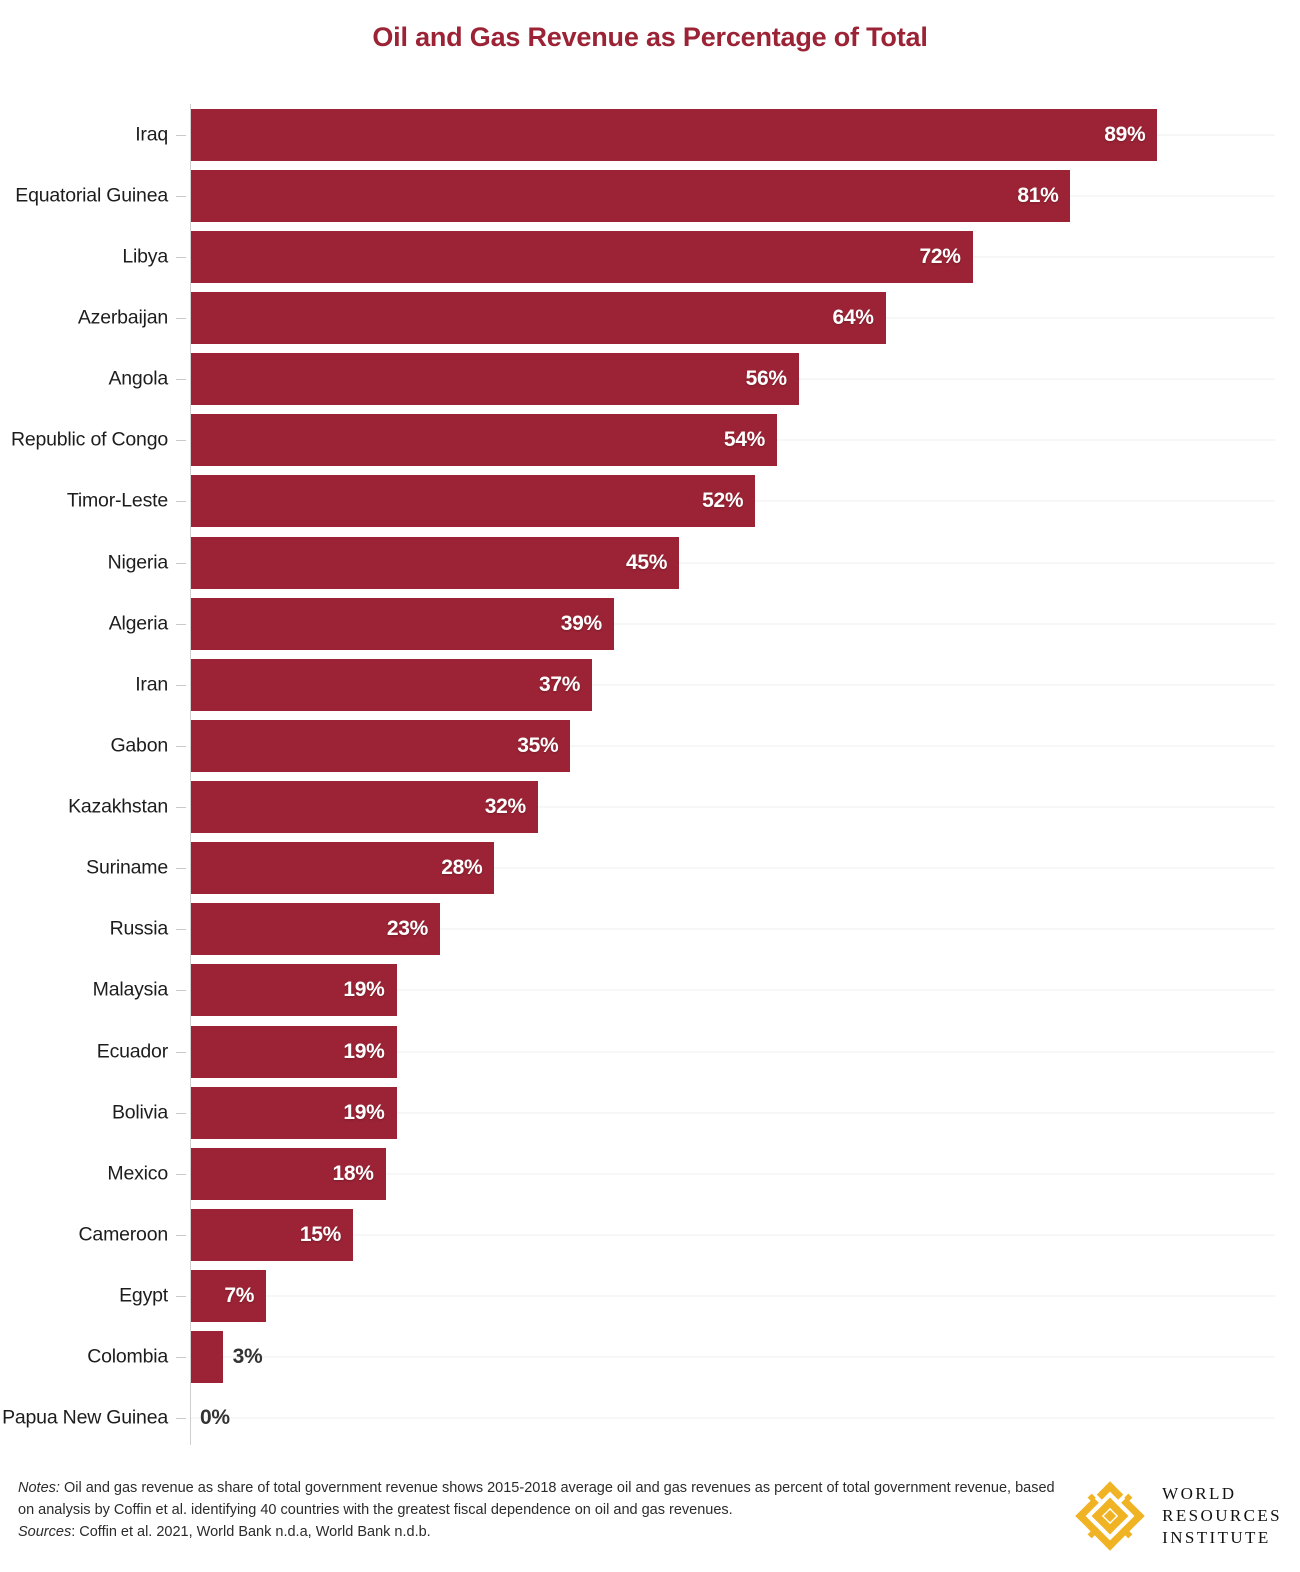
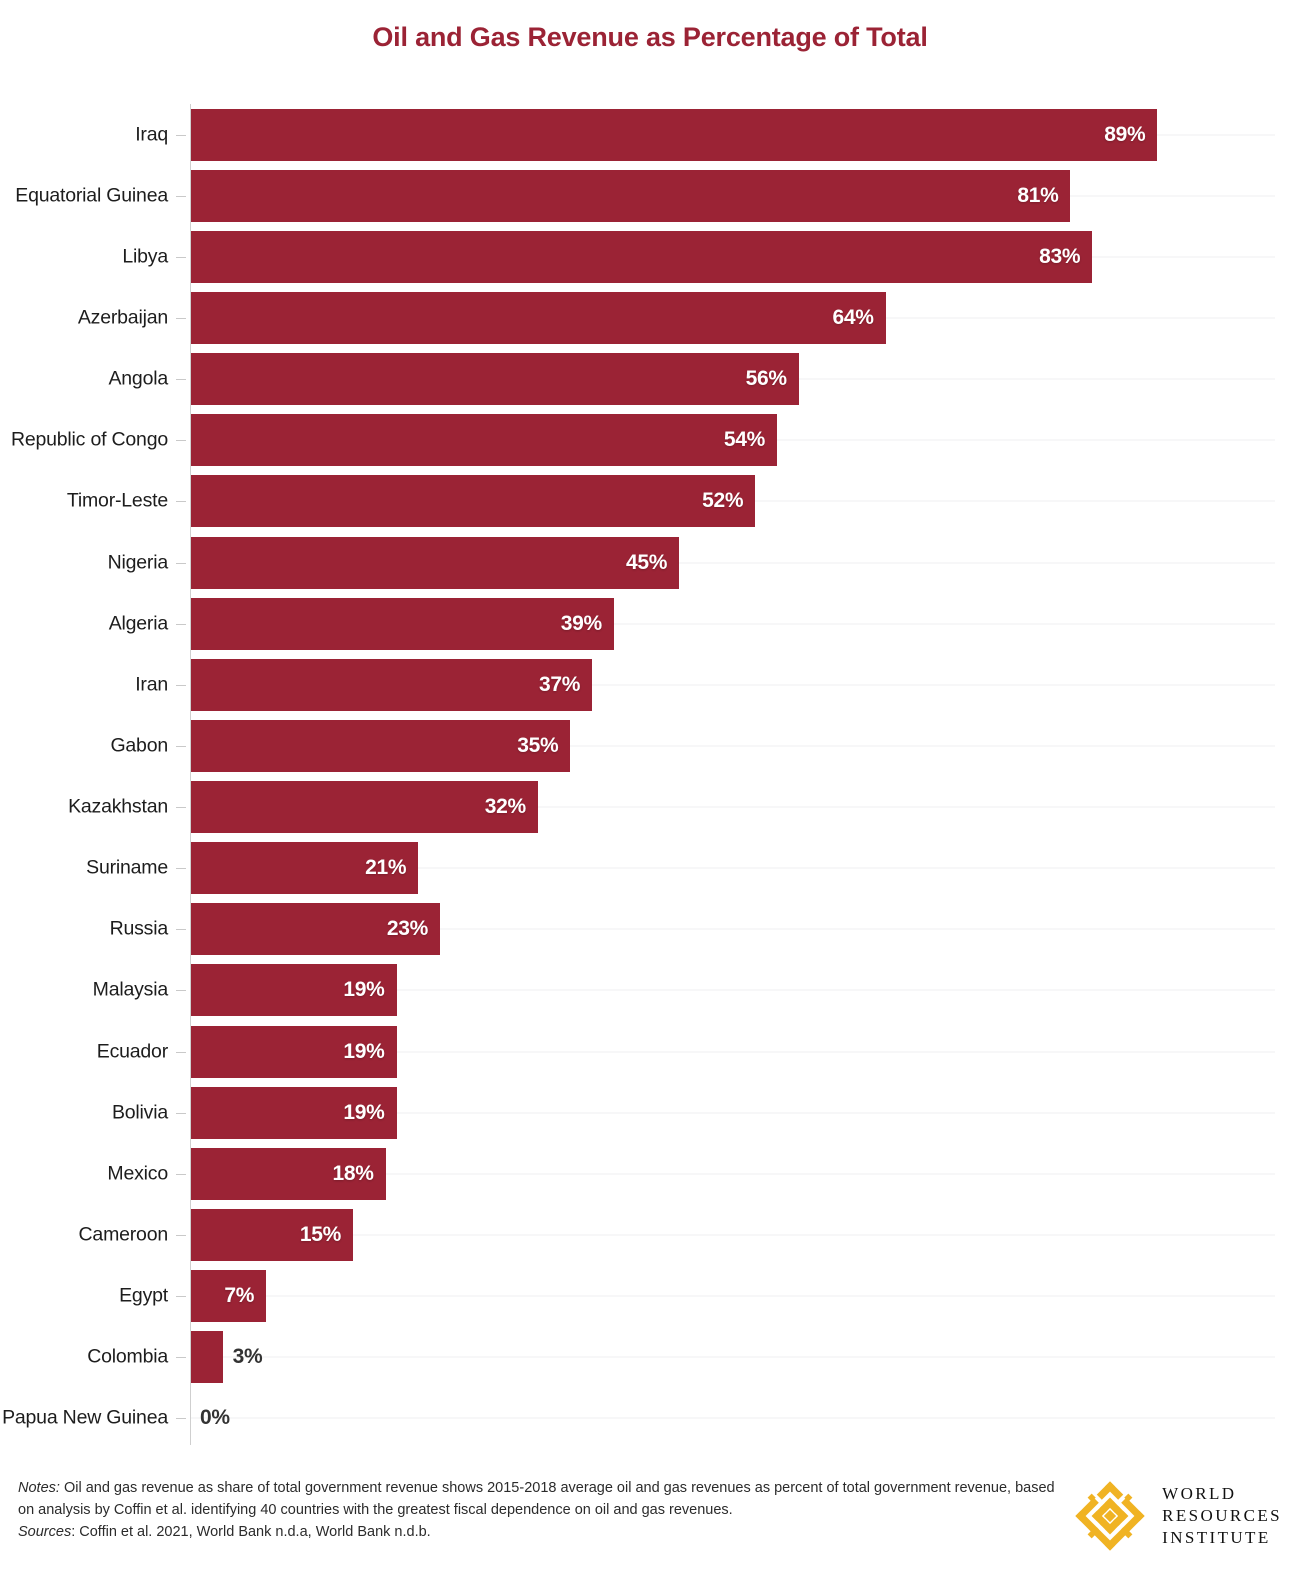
Libya: 72% -> 83%
Suriname: 28% -> 21%
